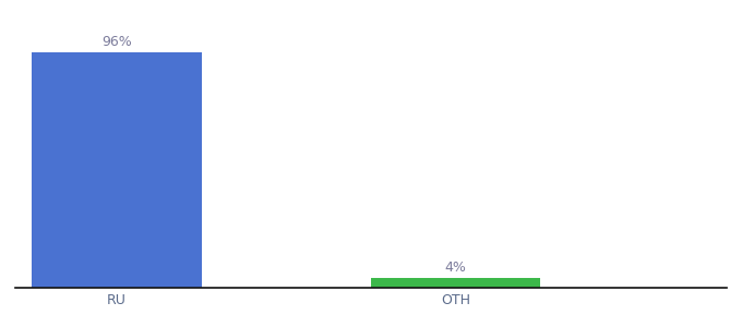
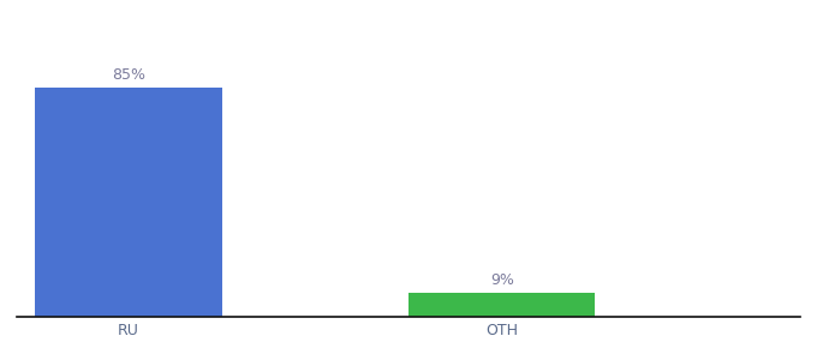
RU: 96% -> 85%
OTH: 4% -> 9%
